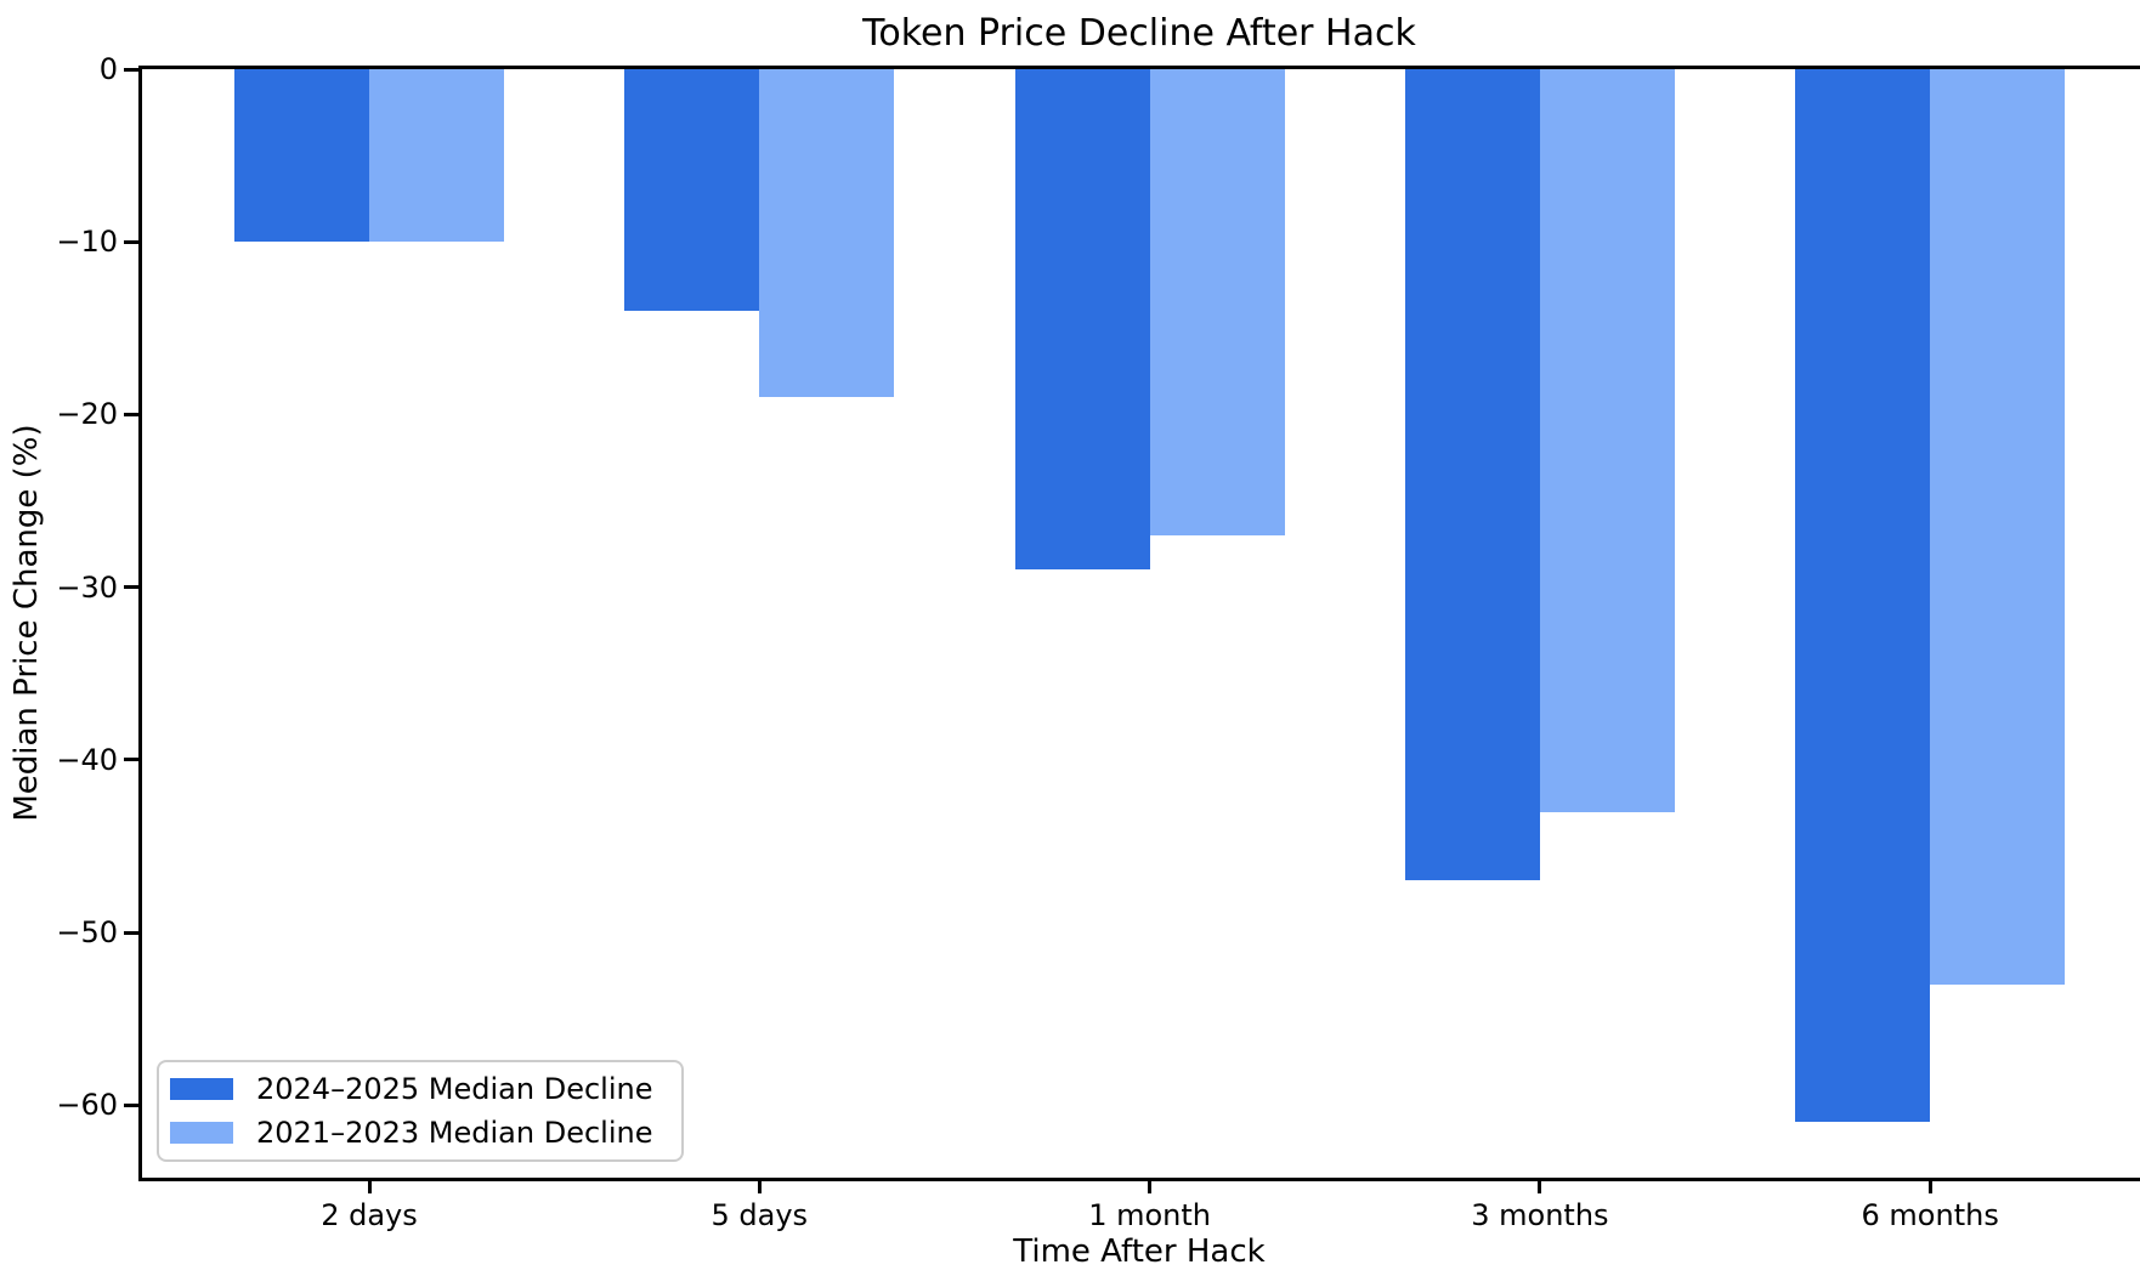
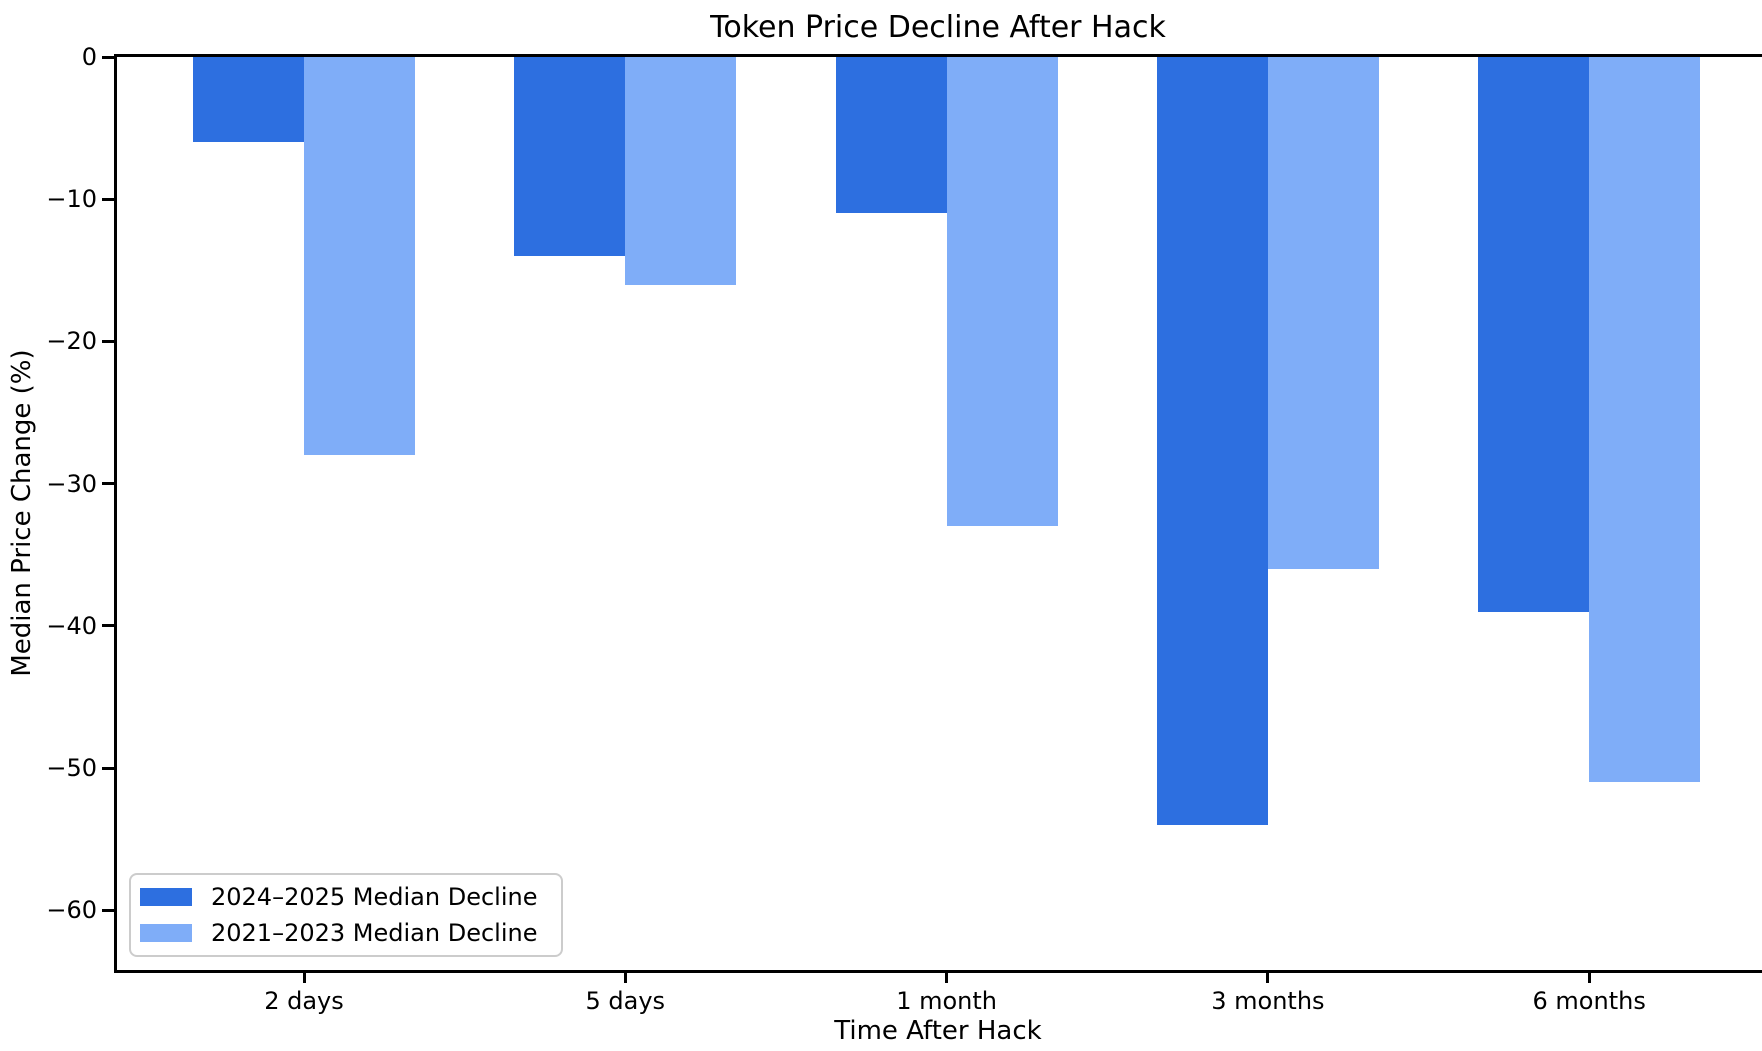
2024–2025 Median Decline/2 days: -10 -> -6
2021–2023 Median Decline/2 days: -10 -> -28
2021–2023 Median Decline/5 days: -19 -> -16
2024–2025 Median Decline/1 month: -29 -> -11
2021–2023 Median Decline/1 month: -27 -> -33
2024–2025 Median Decline/3 months: -47 -> -54
2021–2023 Median Decline/3 months: -43 -> -36
2024–2025 Median Decline/6 months: -61 -> -39
2021–2023 Median Decline/6 months: -53 -> -51
